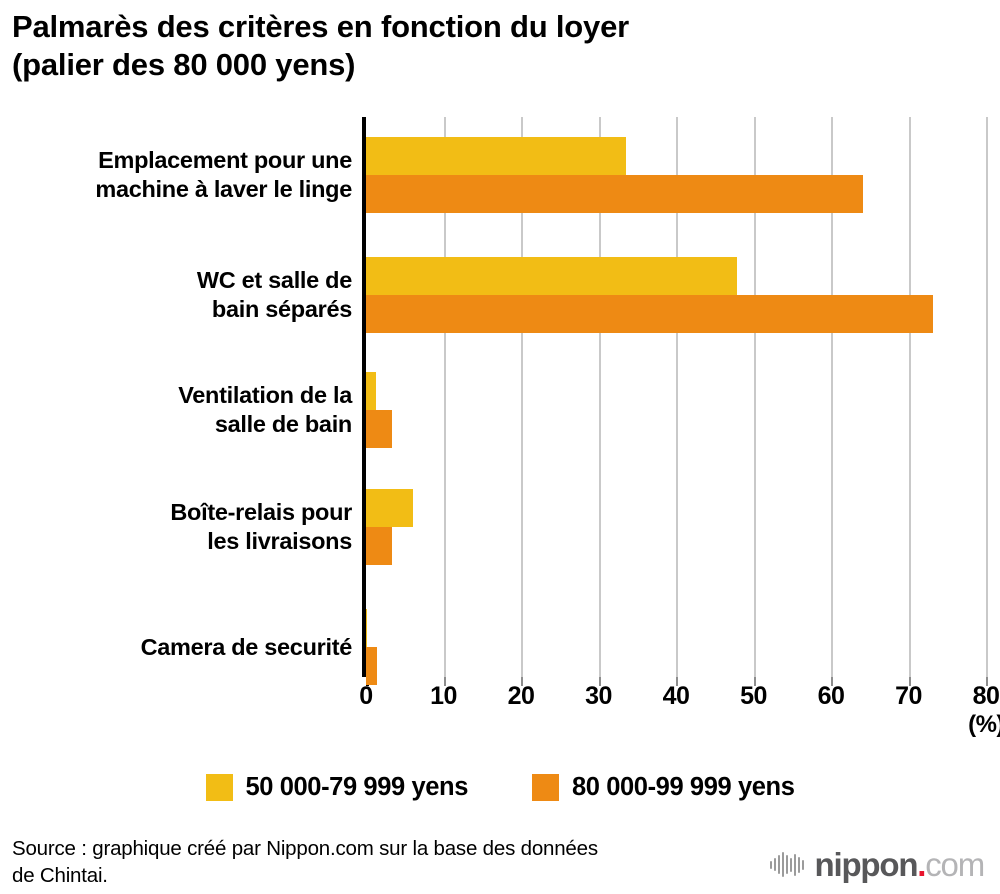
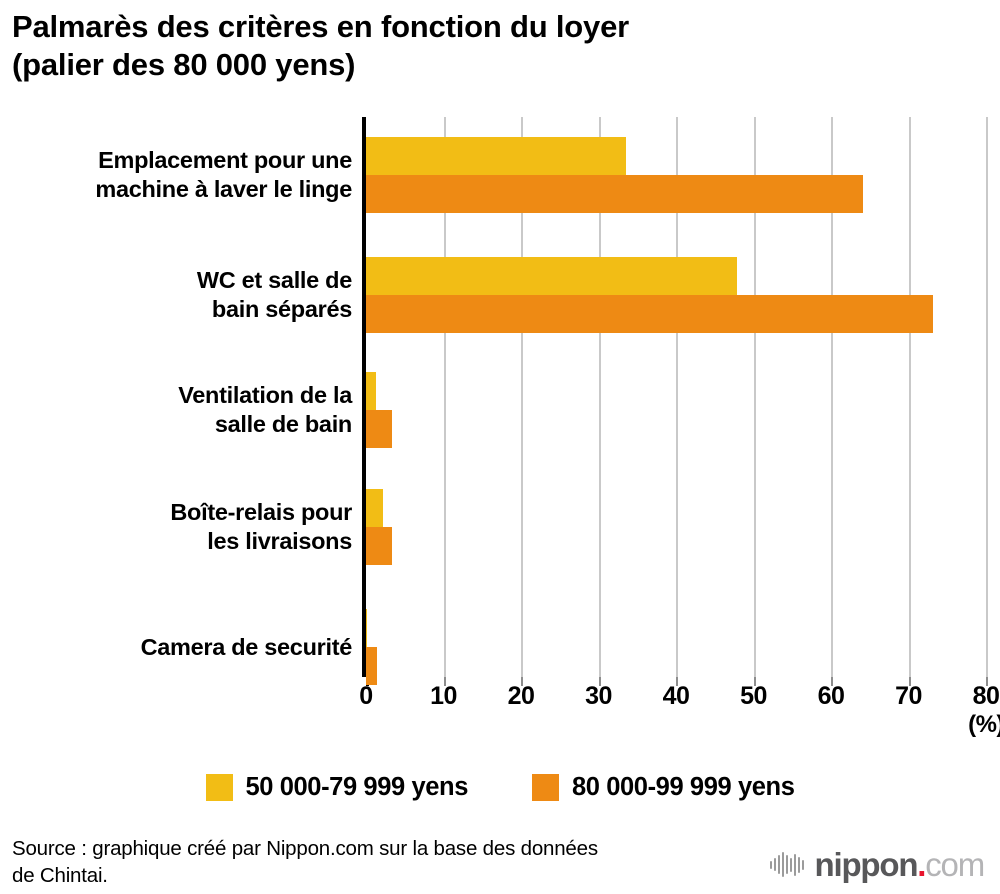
50 000-79 999 yens/Boîte-relais pour les livraisons: 6 -> 2
